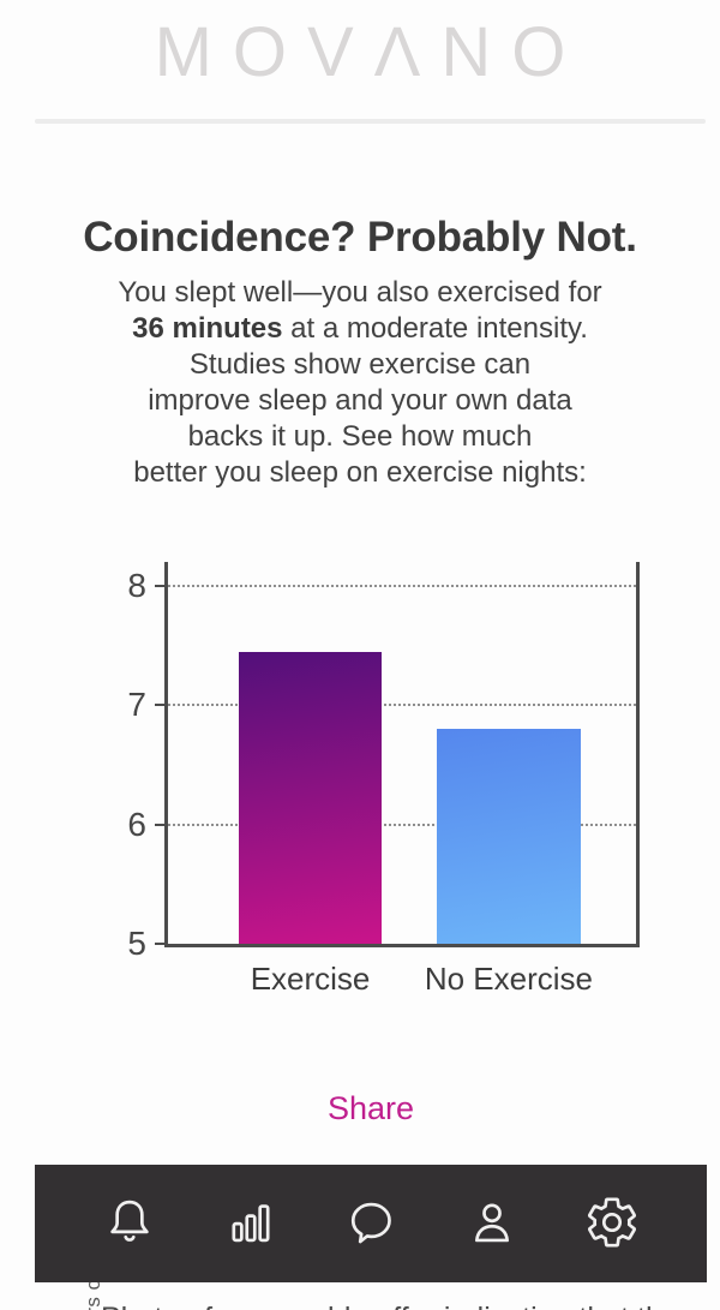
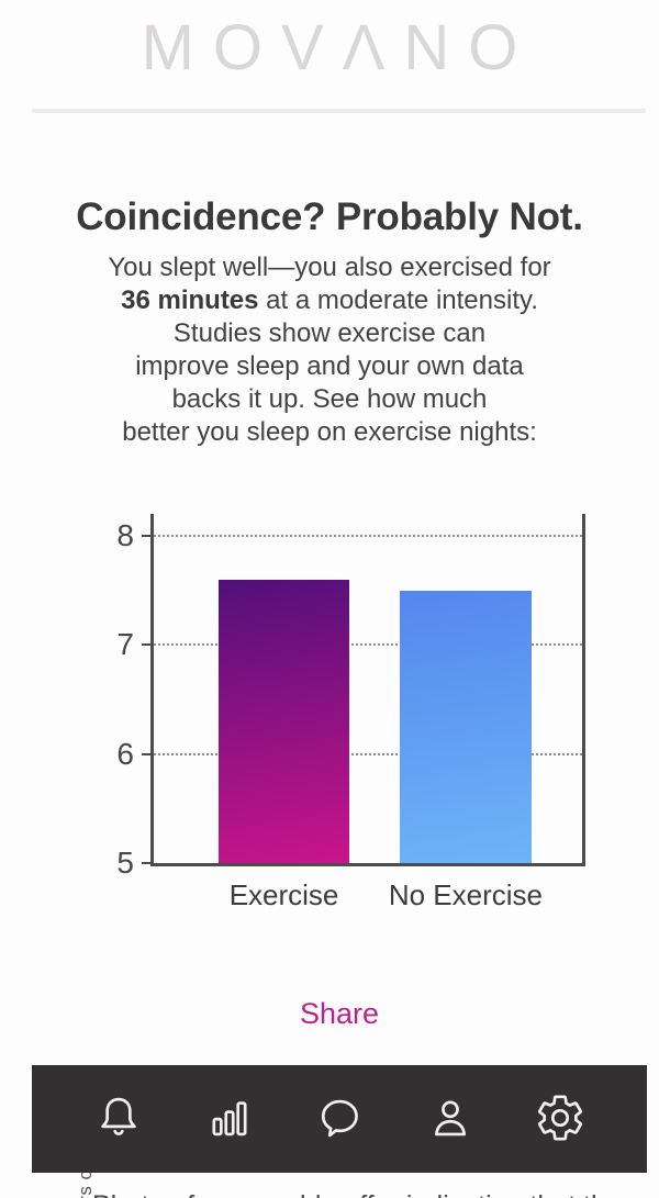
Exercise: 7.5 -> 7.6
No Exercise: 6.8 -> 7.5
